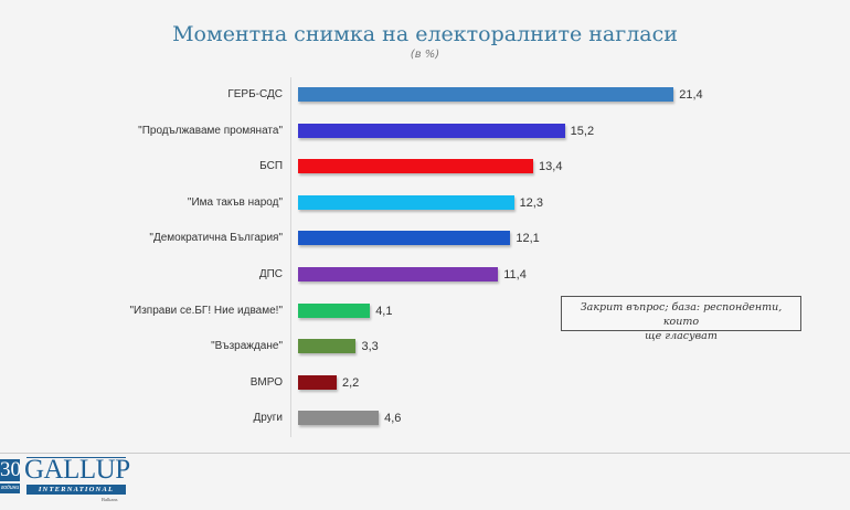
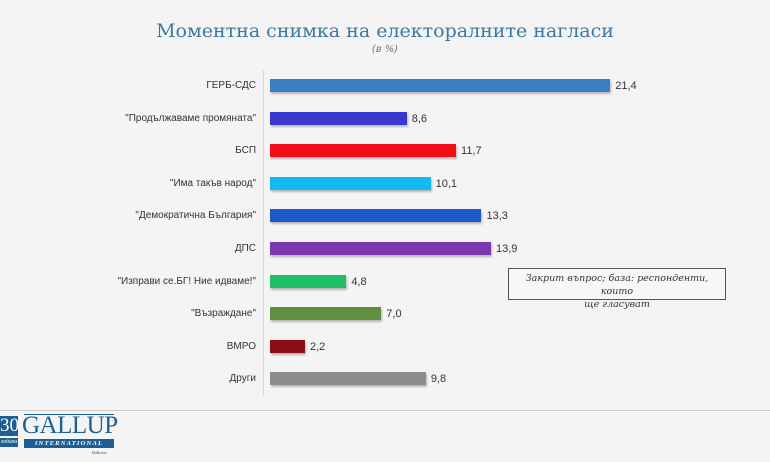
"Продължаваме промяната": 15,2 -> 8,6
БСП: 13,4 -> 11,7
"Има такъв народ": 12,3 -> 10,1
"Демократична България": 12,1 -> 13,3
ДПС: 11,4 -> 13,9
"Изправи се.БГ! Ние идваме!": 4,1 -> 4,8
"Възраждане": 3,3 -> 7,0
Други: 4,6 -> 9,8
